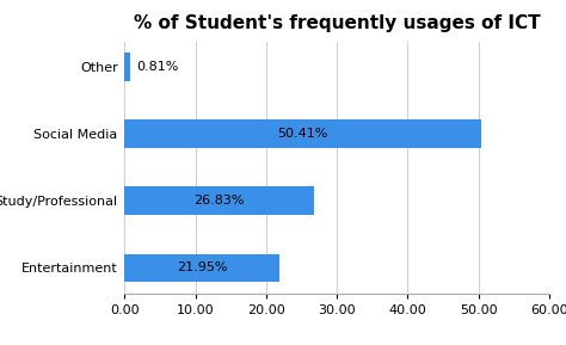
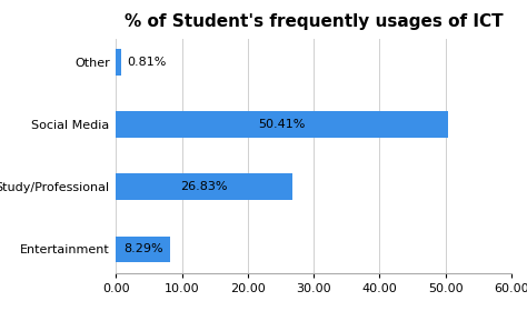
Entertainment: 21.95% -> 8.29%
